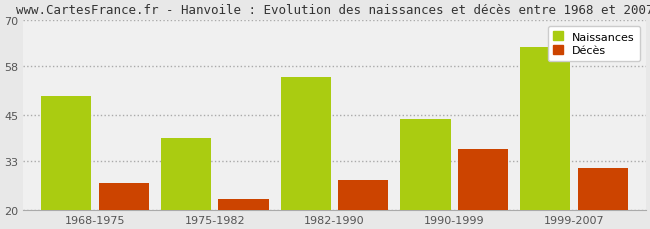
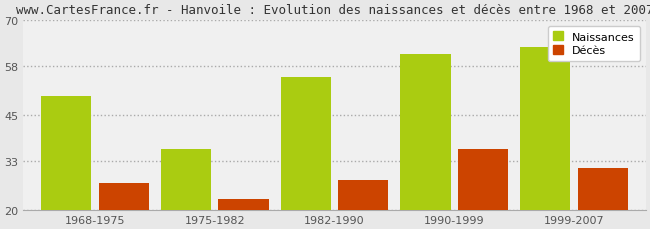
Naissances/1975-1982: 39 -> 36
Naissances/1990-1999: 44 -> 61
